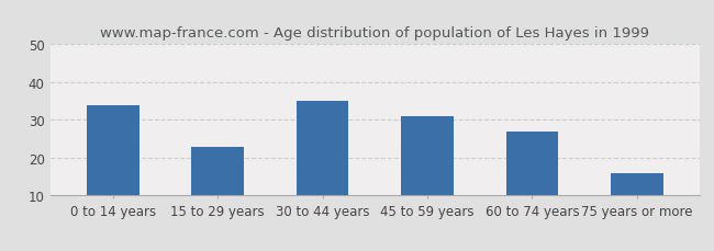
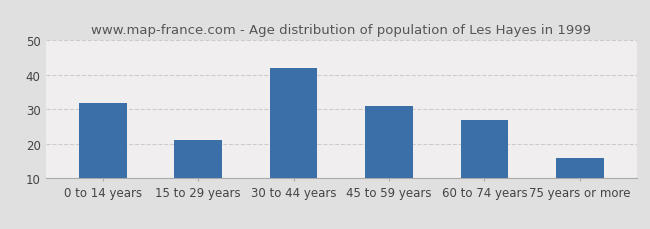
0 to 14 years: 34 -> 32
15 to 29 years: 23 -> 21
30 to 44 years: 35 -> 42
